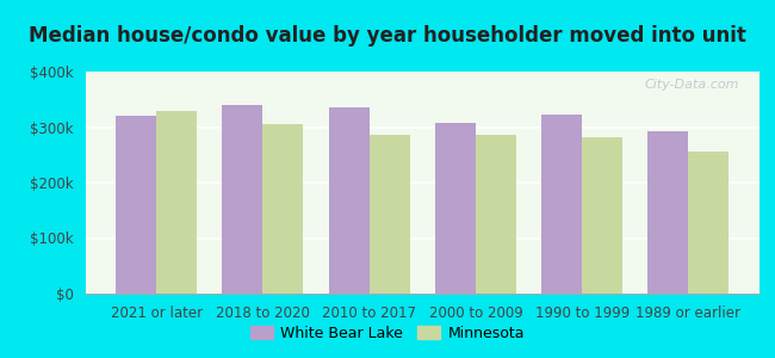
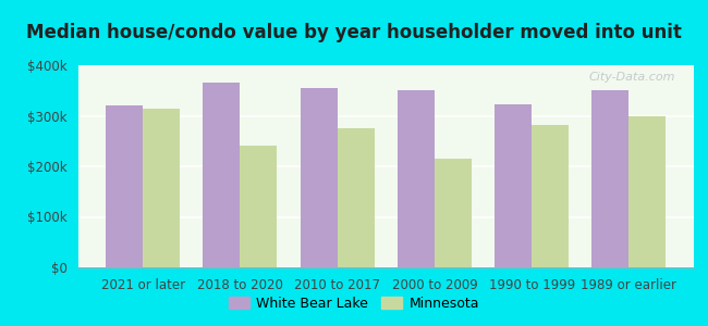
Minnesota/2021 or later: $330k -> $315k
White Bear Lake/2018 to 2020: $340k -> $365k
Minnesota/2018 to 2020: $305k -> $240k
White Bear Lake/2010 to 2017: $335k -> $355k
Minnesota/2010 to 2017: $287k -> $275k
White Bear Lake/2000 to 2009: $307k -> $350k
Minnesota/2000 to 2009: $285k -> $215k
White Bear Lake/1989 or earlier: $293k -> $350k
Minnesota/1989 or earlier: $255k -> $300k
